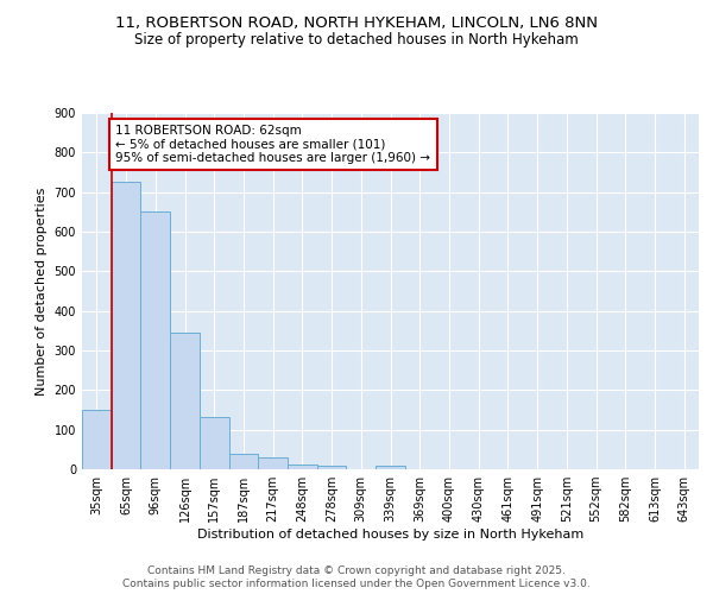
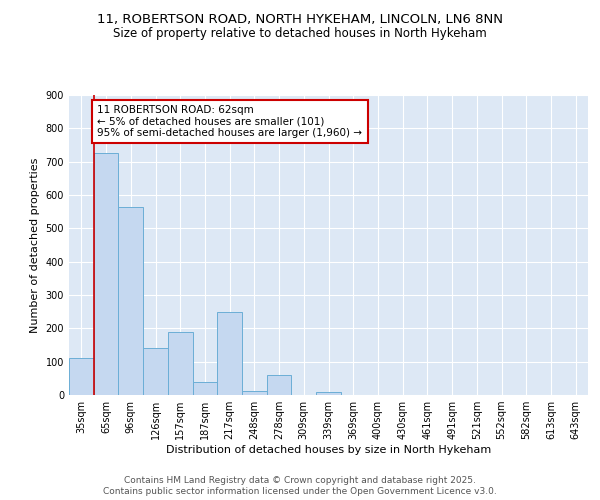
35sqm: 150 -> 110
96sqm: 650 -> 565
126sqm: 345 -> 140
157sqm: 133 -> 190
217sqm: 30 -> 250
278sqm: 8 -> 60
